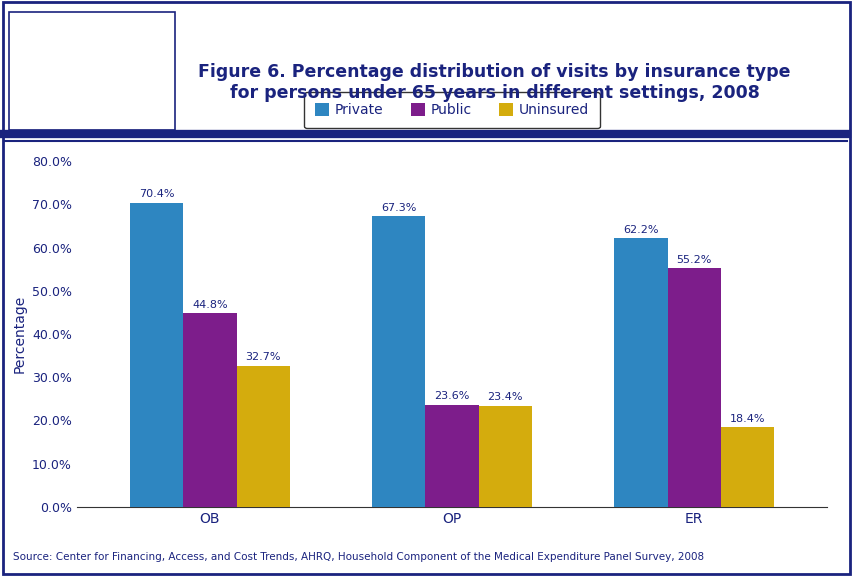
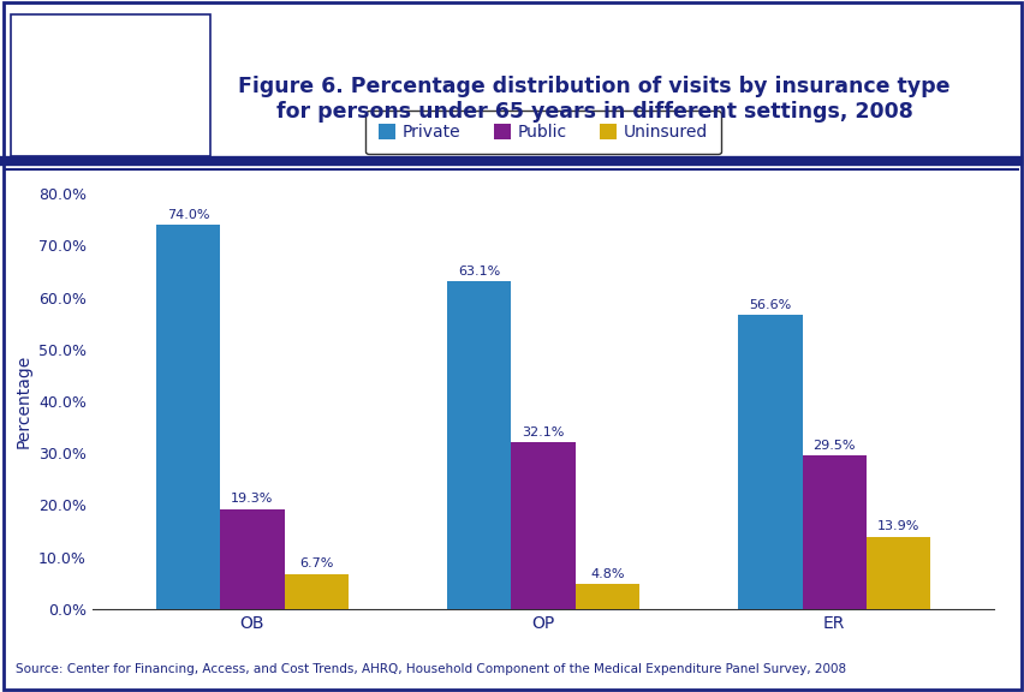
Private/OB: 70.4% -> 74.0%
Public/OB: 44.8% -> 19.3%
Uninsured/OB: 32.7% -> 6.7%
Private/OP: 67.3% -> 63.1%
Public/OP: 23.6% -> 32.1%
Uninsured/OP: 23.4% -> 4.8%
Private/ER: 62.2% -> 56.6%
Public/ER: 55.2% -> 29.5%
Uninsured/ER: 18.4% -> 13.9%
